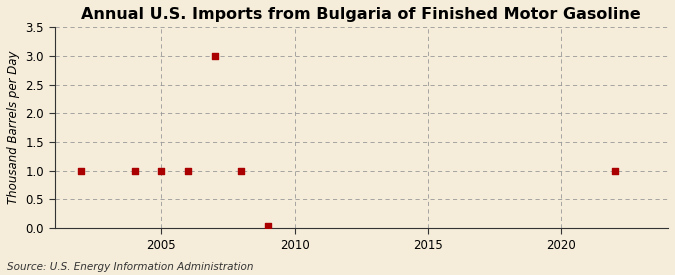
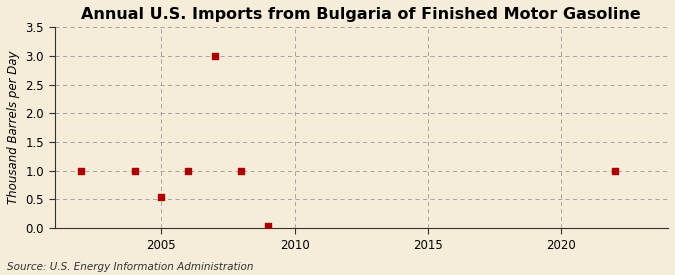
2005: 1.00 -> 0.54
